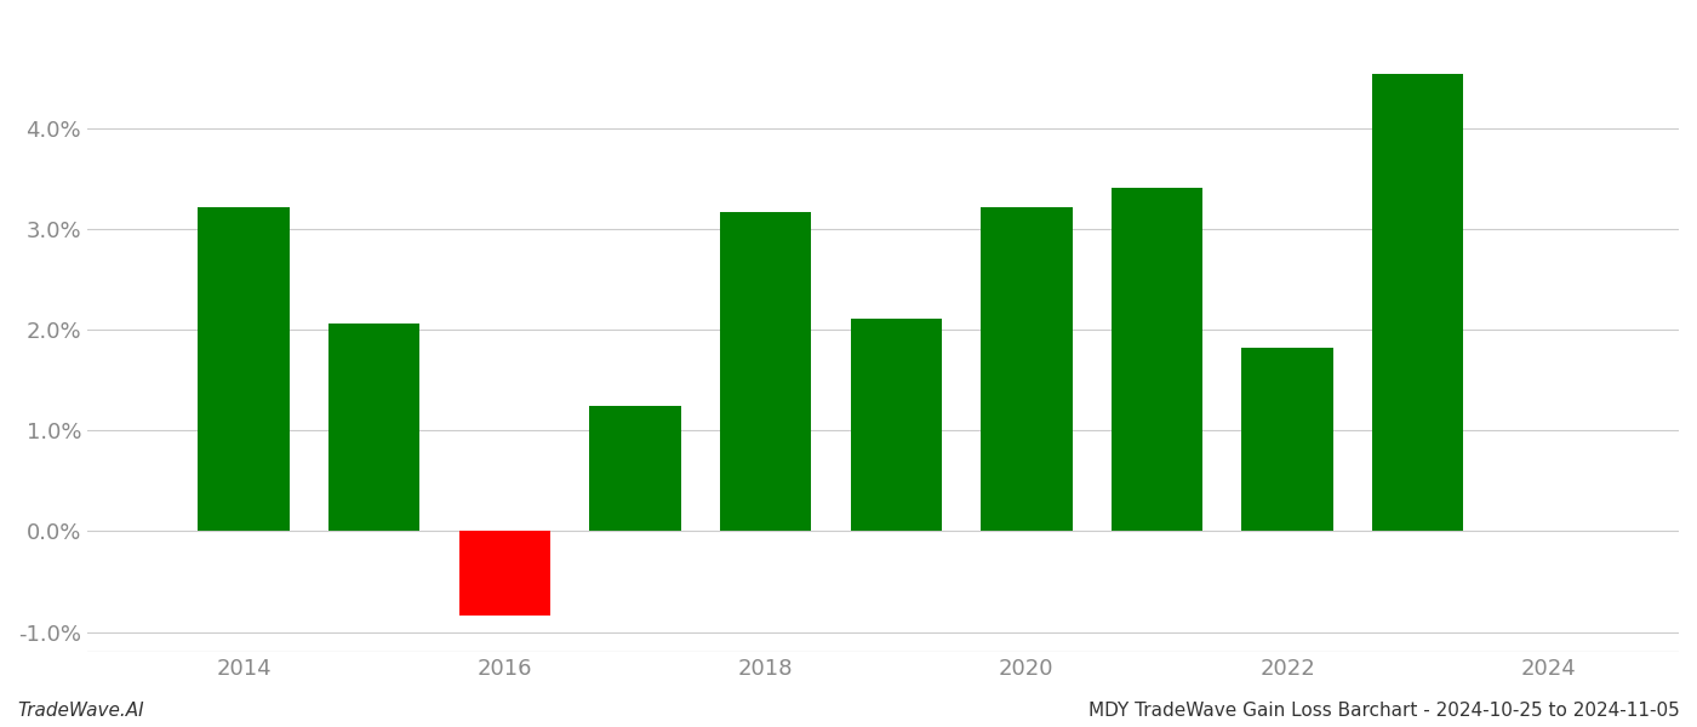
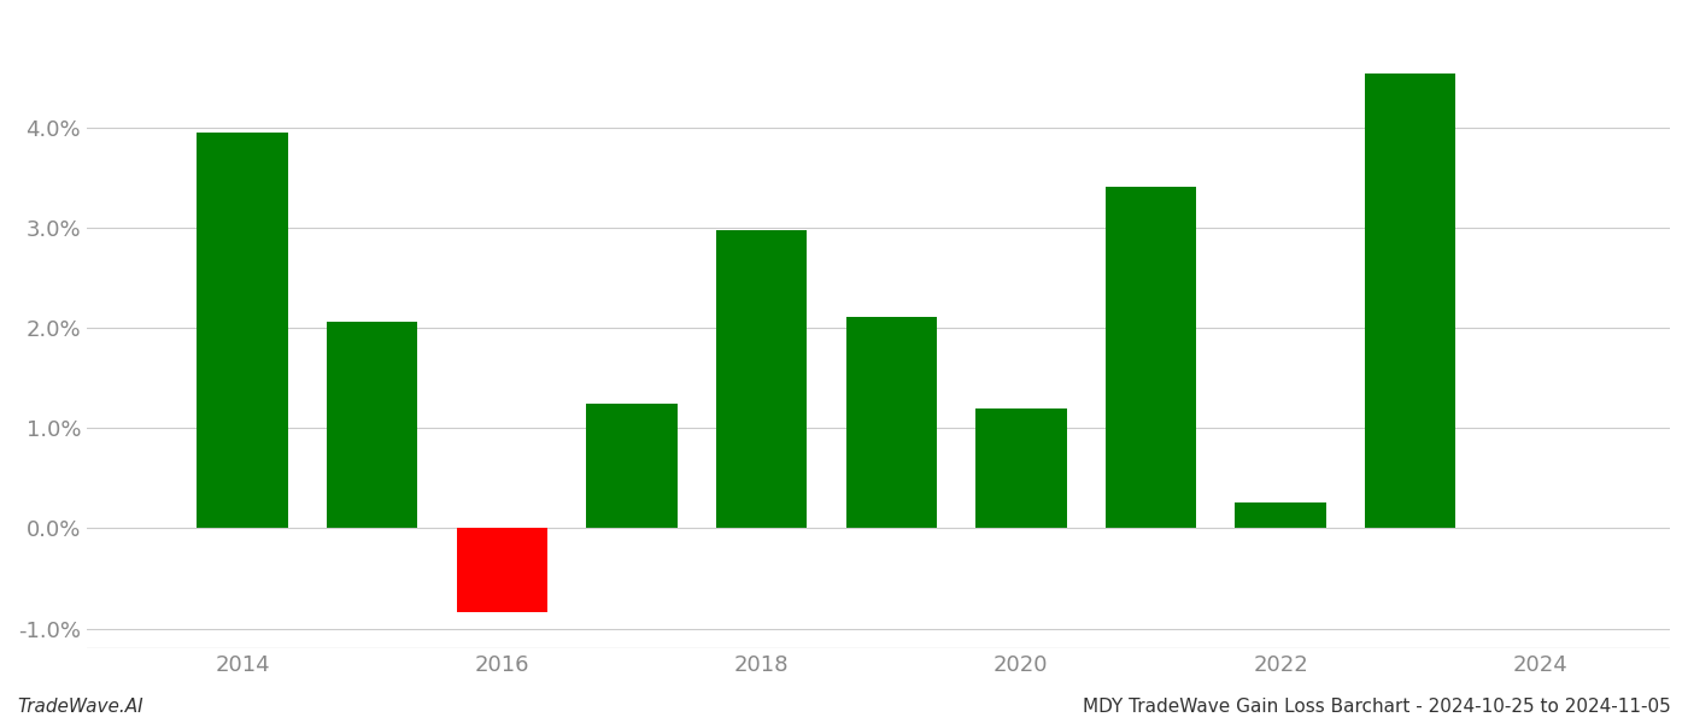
2014: 3.22% -> 3.96%
2018: 3.17% -> 2.98%
2020: 3.22% -> 1.20%
2022: 1.83% -> 0.26%
